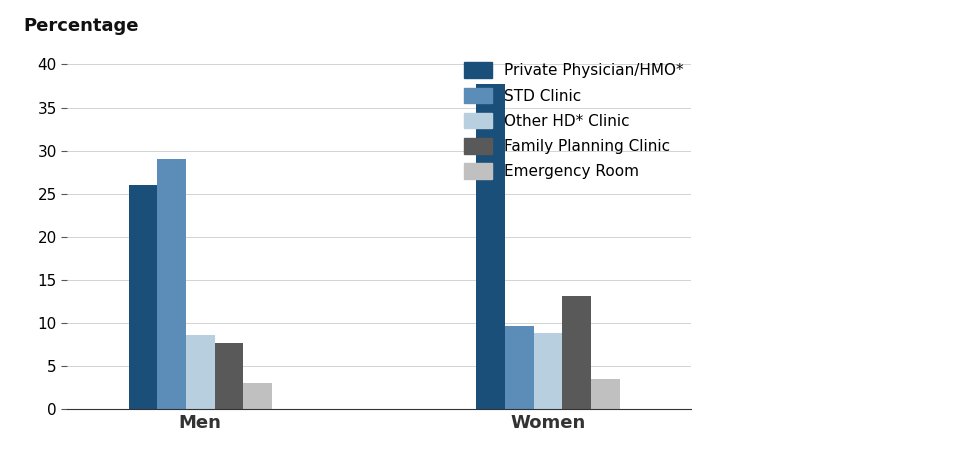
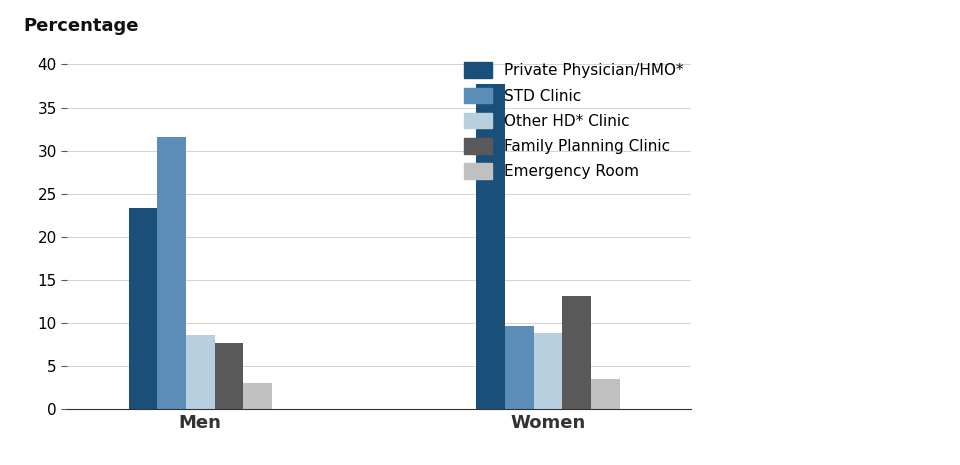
Private Physician/HMO*/Men: 26.0 -> 23.4
STD Clinic/Men: 29.0 -> 31.6
